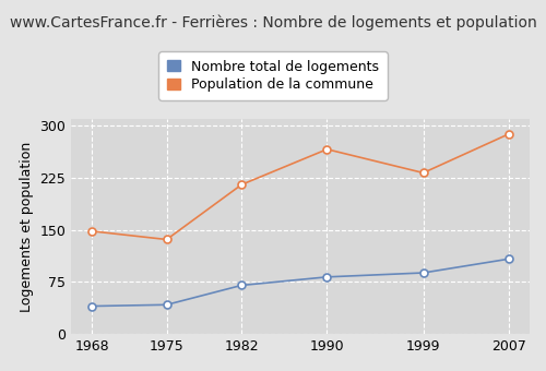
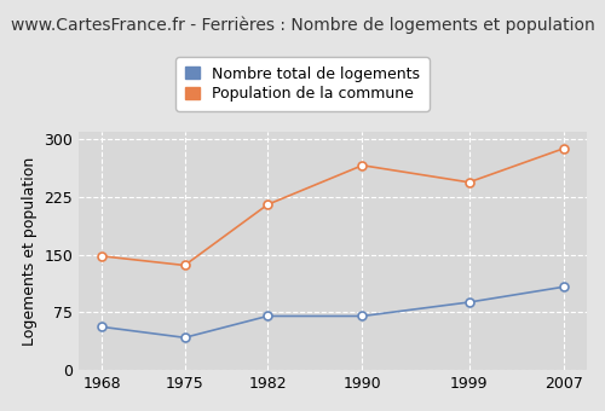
Nombre total de logements/1968: 40 -> 56
Nombre total de logements/1990: 82 -> 70
Population de la commune/1999: 232 -> 244
